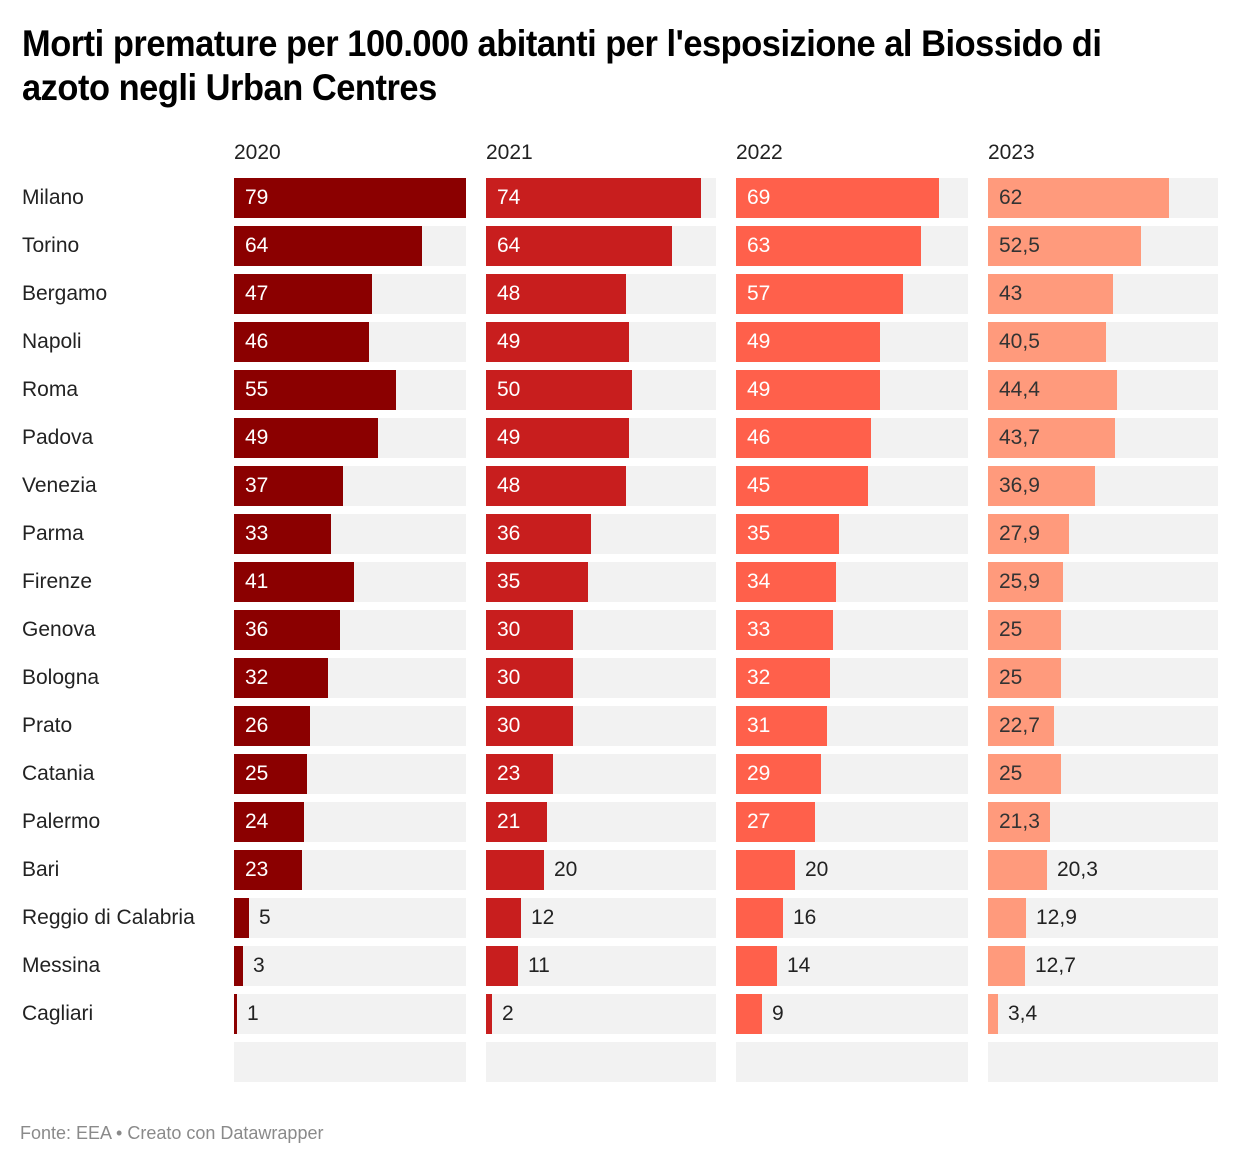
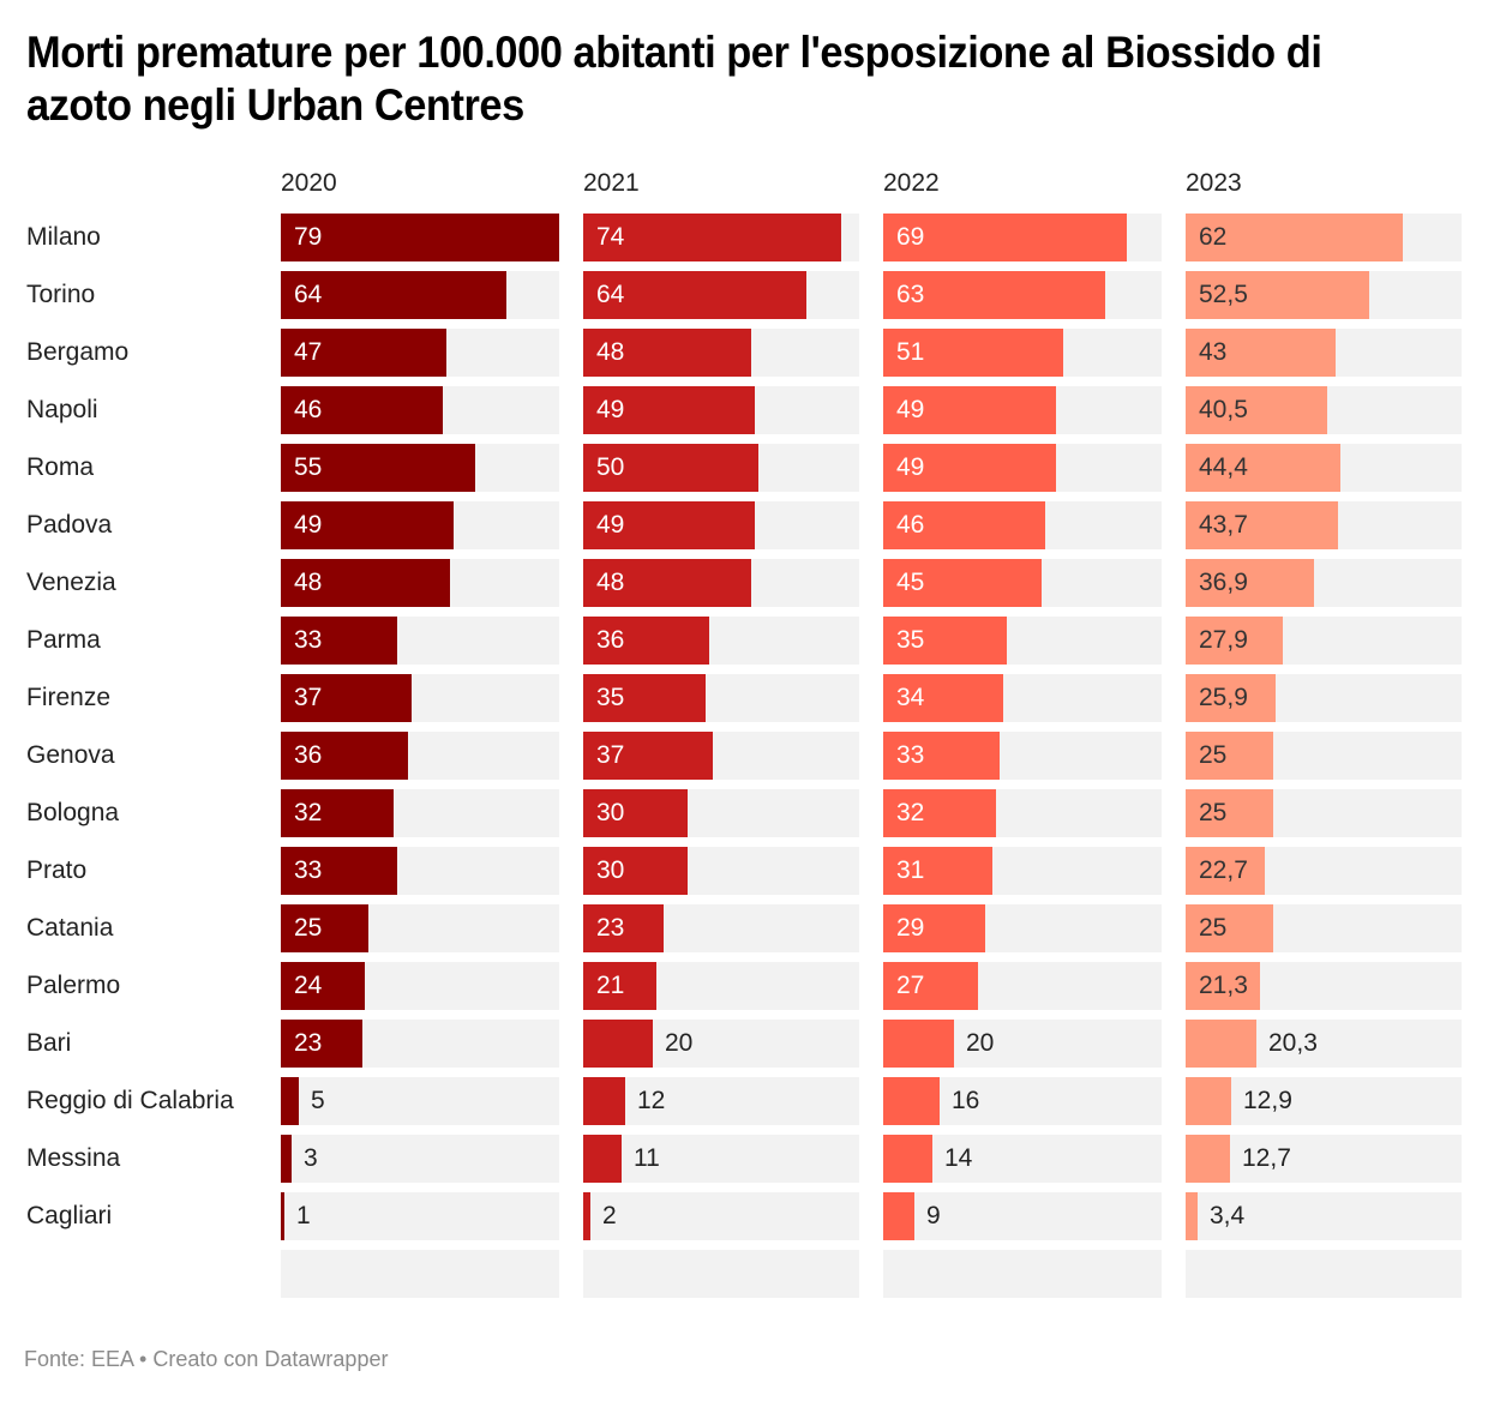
2022/Bergamo: 57 -> 51
2020/Venezia: 37 -> 48
2020/Firenze: 41 -> 37
2021/Genova: 30 -> 37
2020/Prato: 26 -> 33
